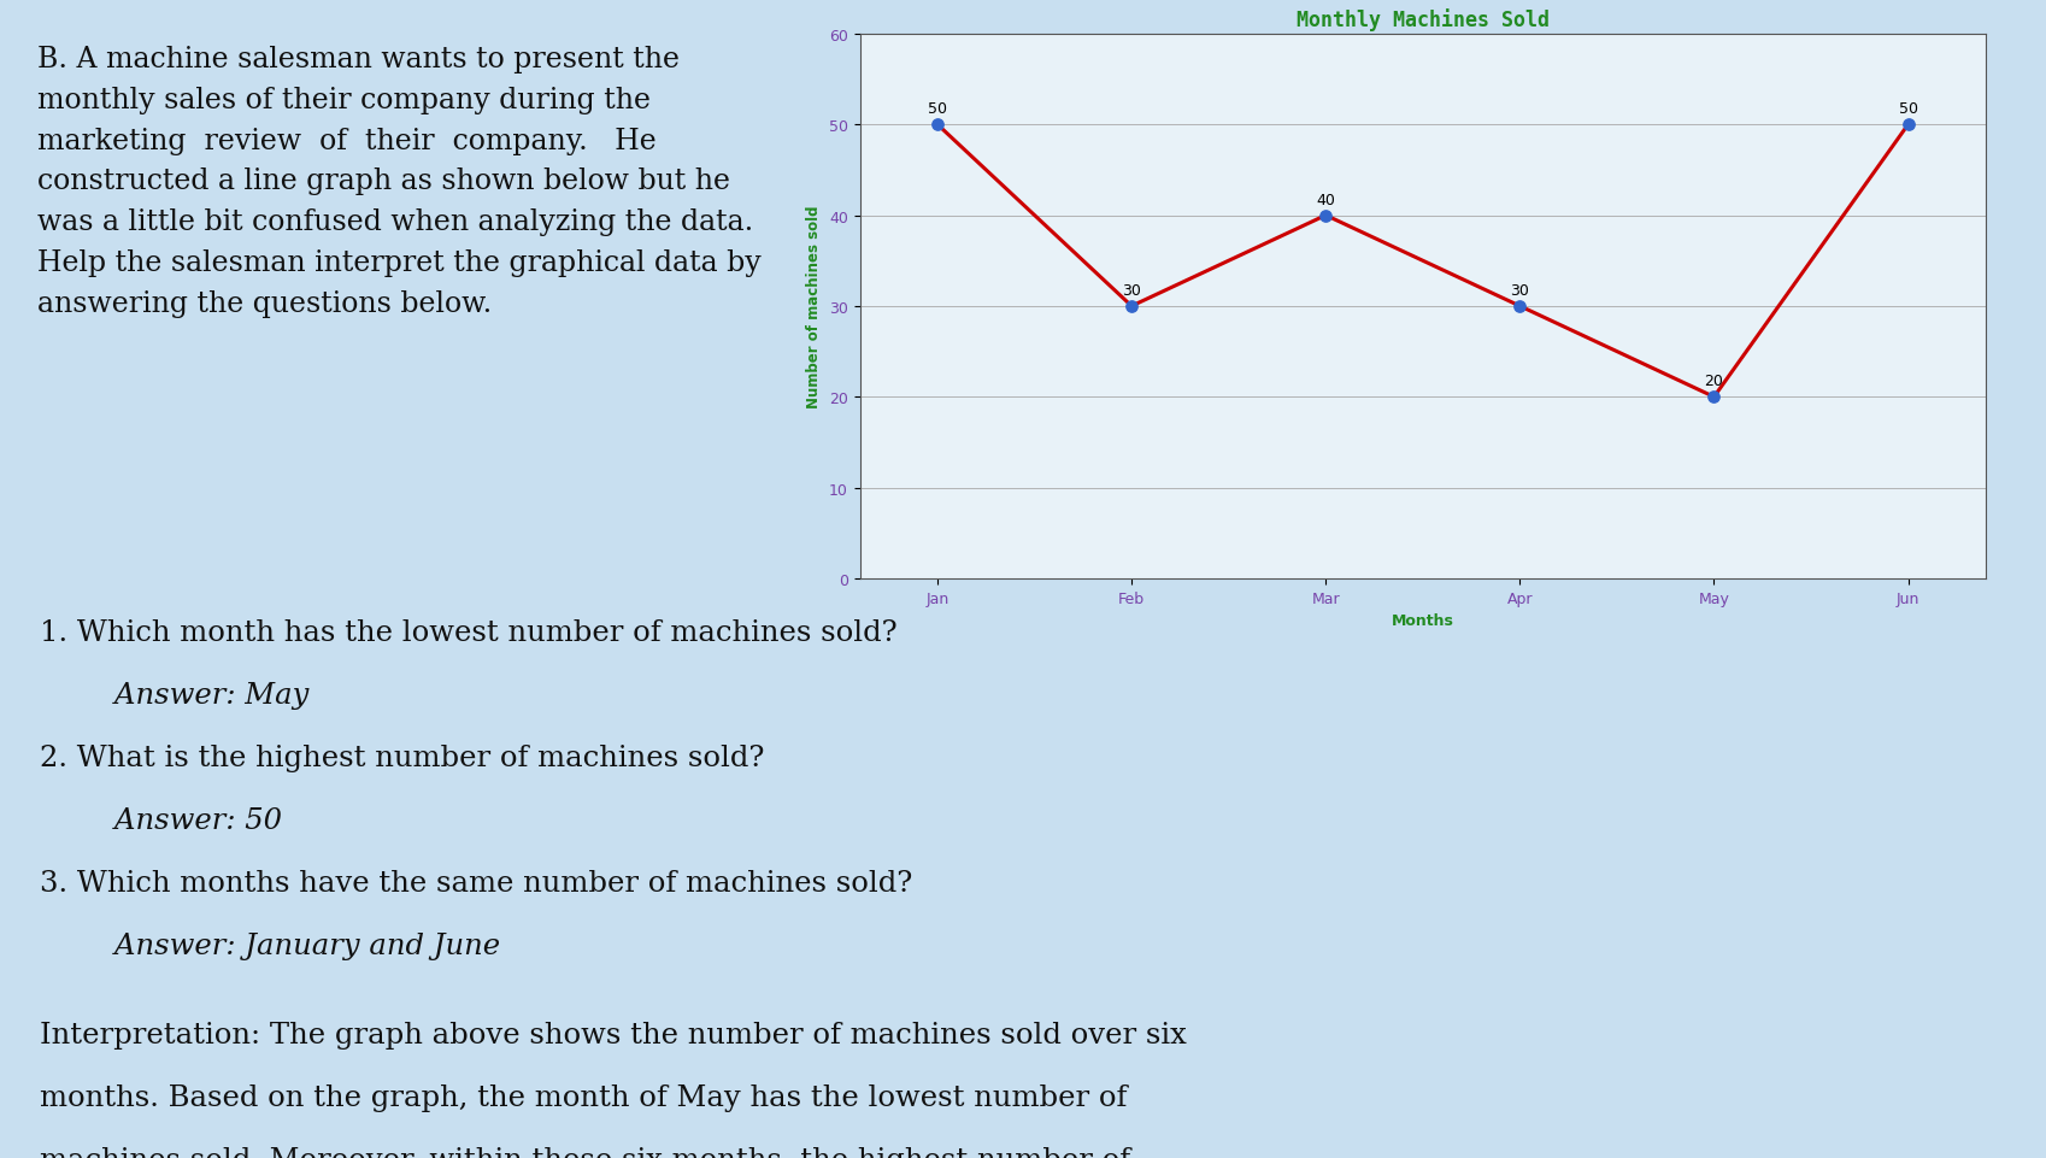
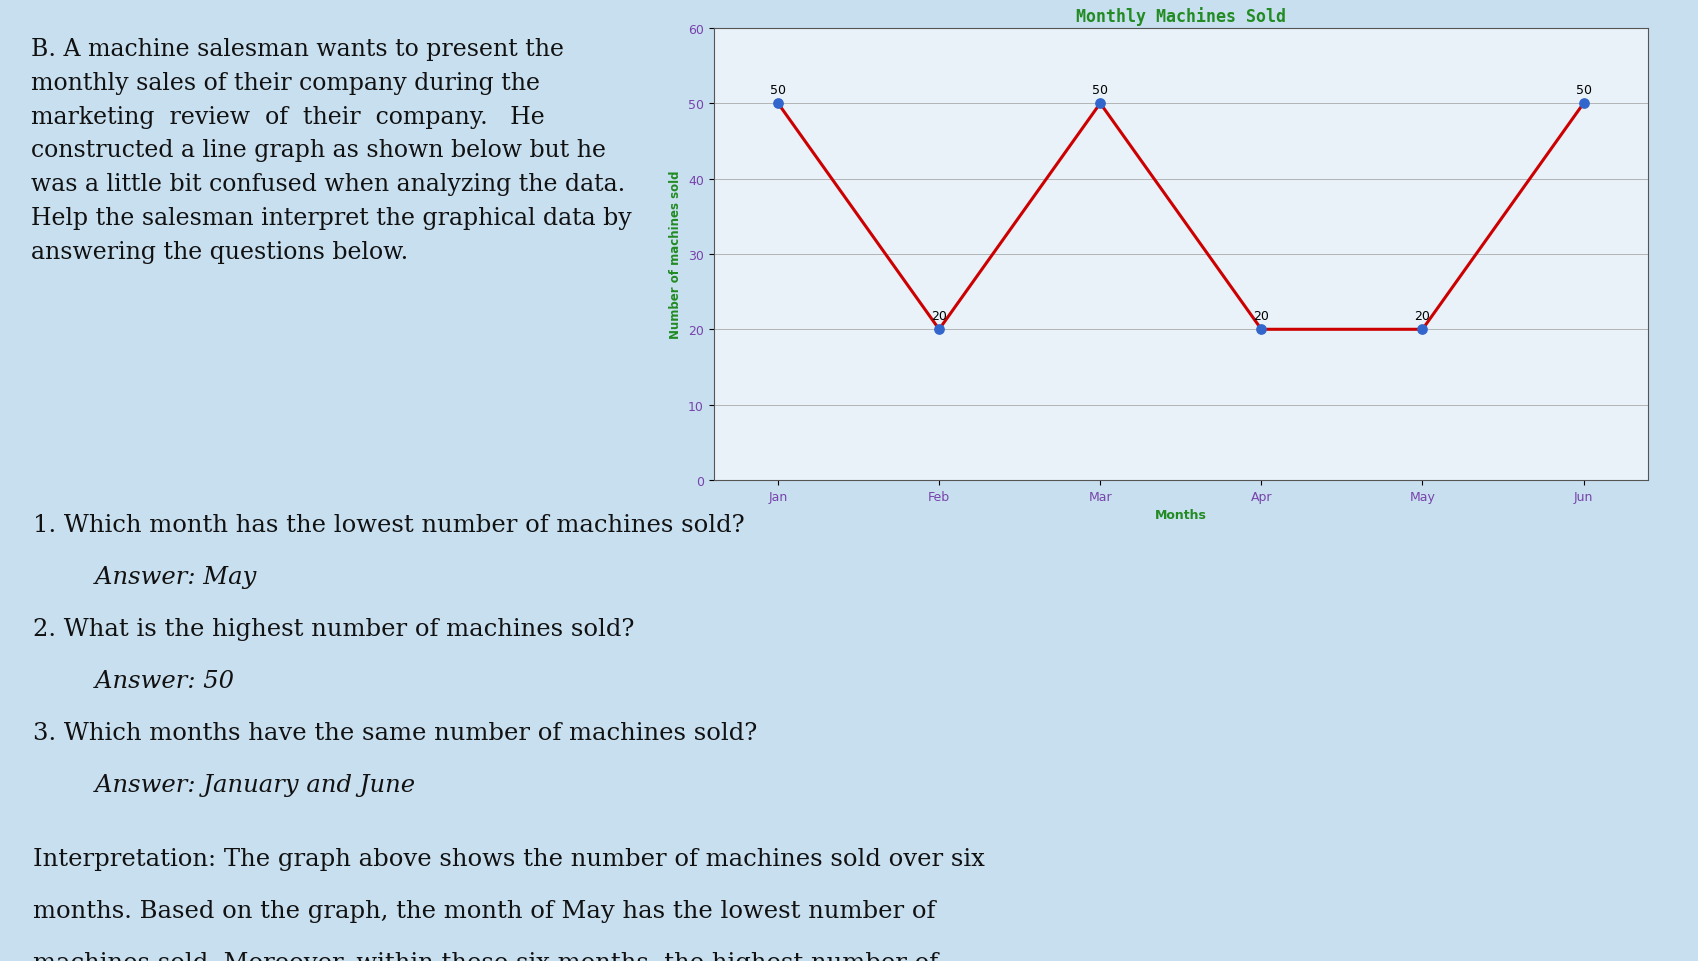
Feb: 30 -> 20
Mar: 40 -> 50
Apr: 30 -> 20
